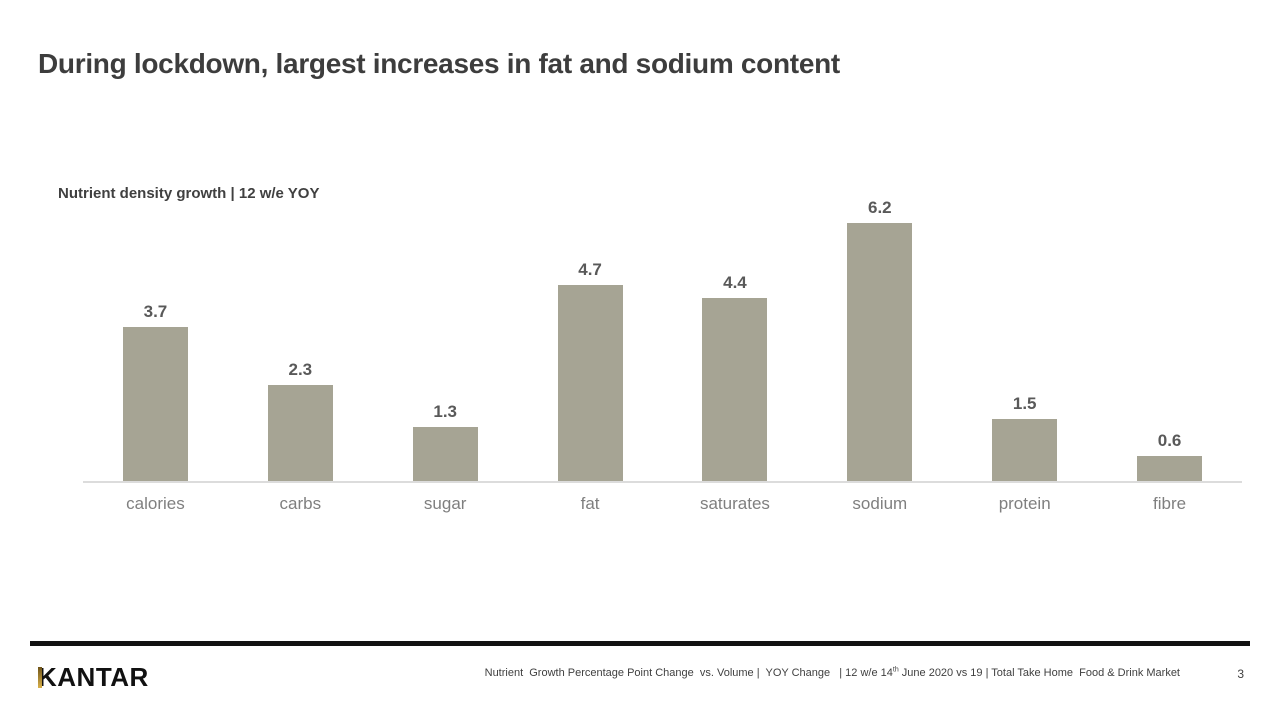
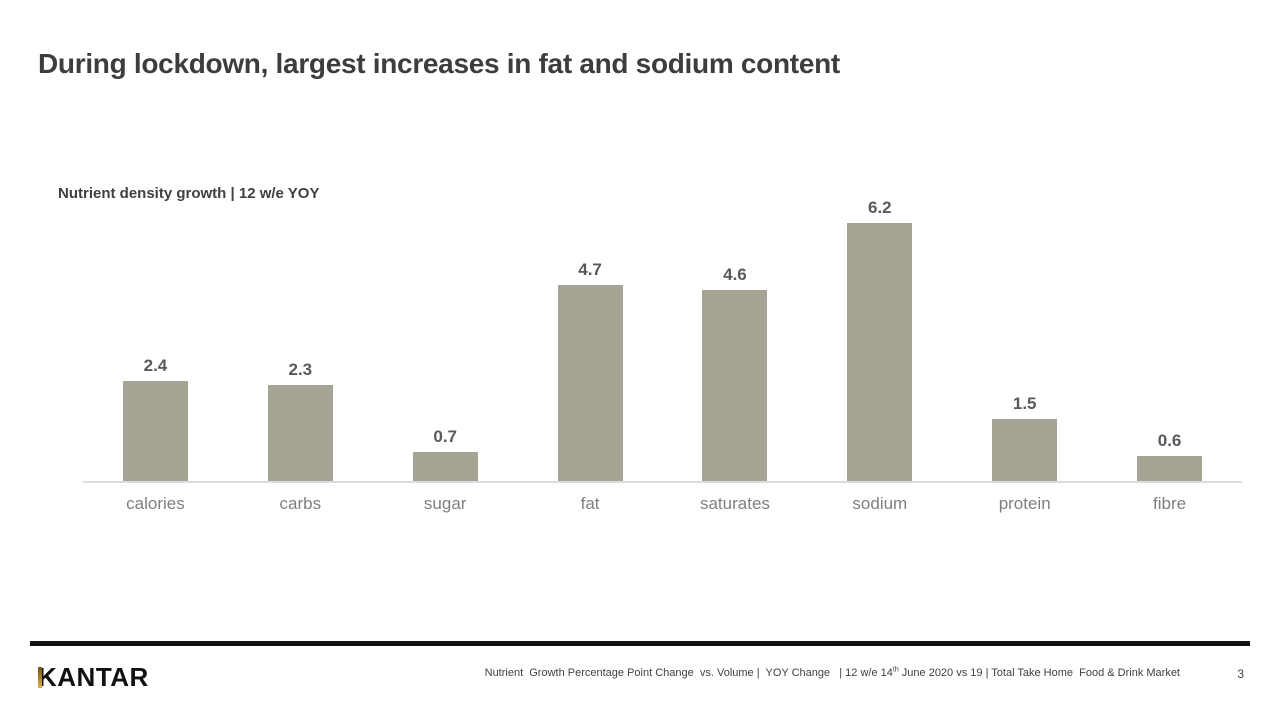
calories: 3.7 -> 2.4
sugar: 1.3 -> 0.7
saturates: 4.4 -> 4.6
